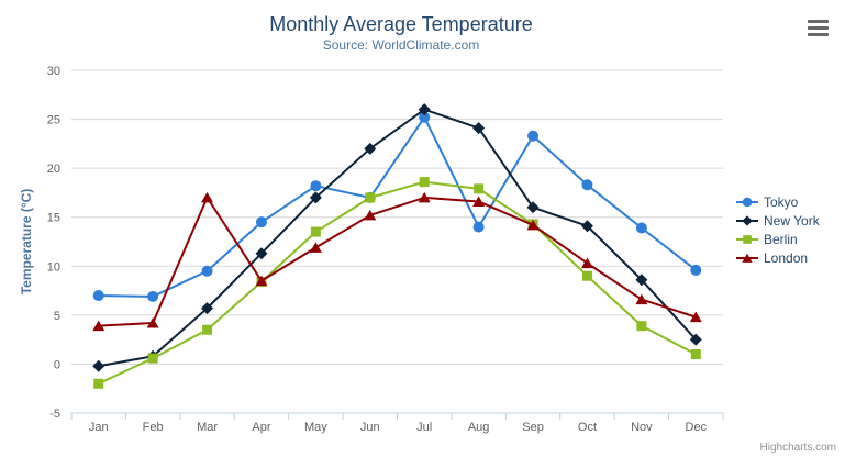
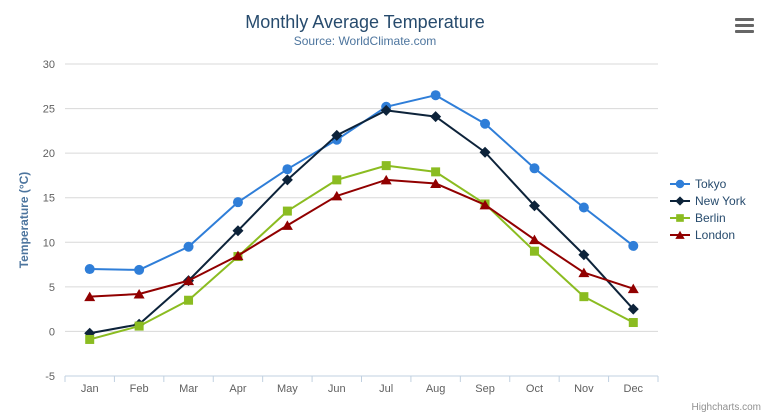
Berlin/Jan: -2 -> -1
London/Mar: 17 -> 6
Tokyo/Jun: 17 -> 22
New York/Jul: 26 -> 25
Tokyo/Aug: 14 -> 26
New York/Sep: 16 -> 20
